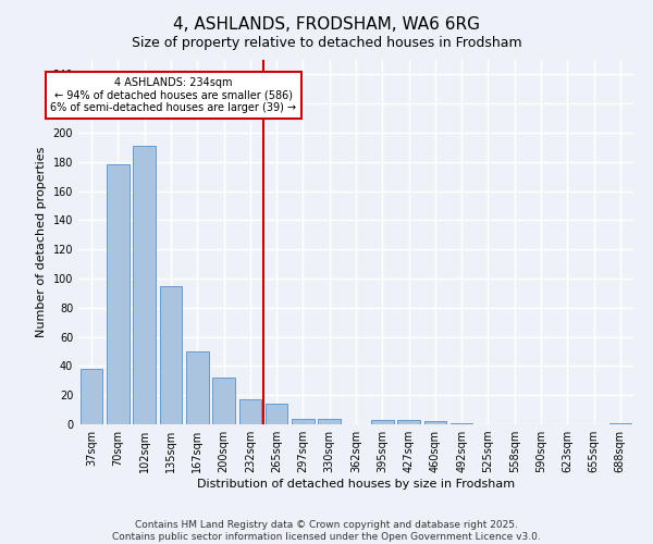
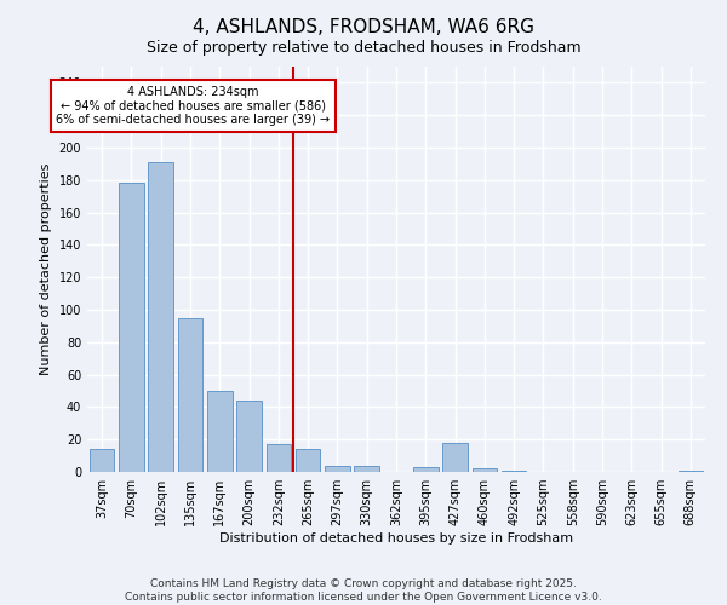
37sqm: 38 -> 14
200sqm: 32 -> 44
427sqm: 3 -> 18
